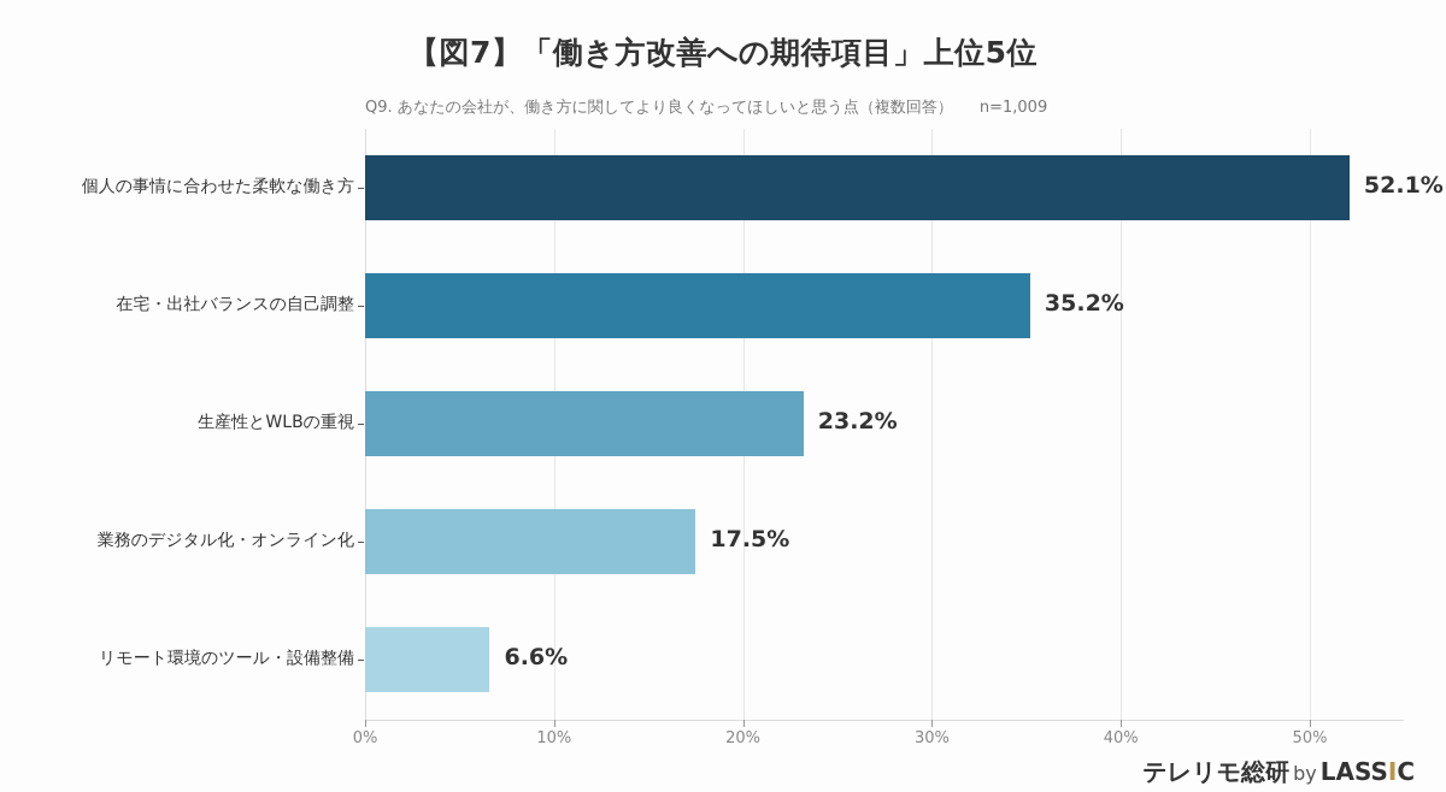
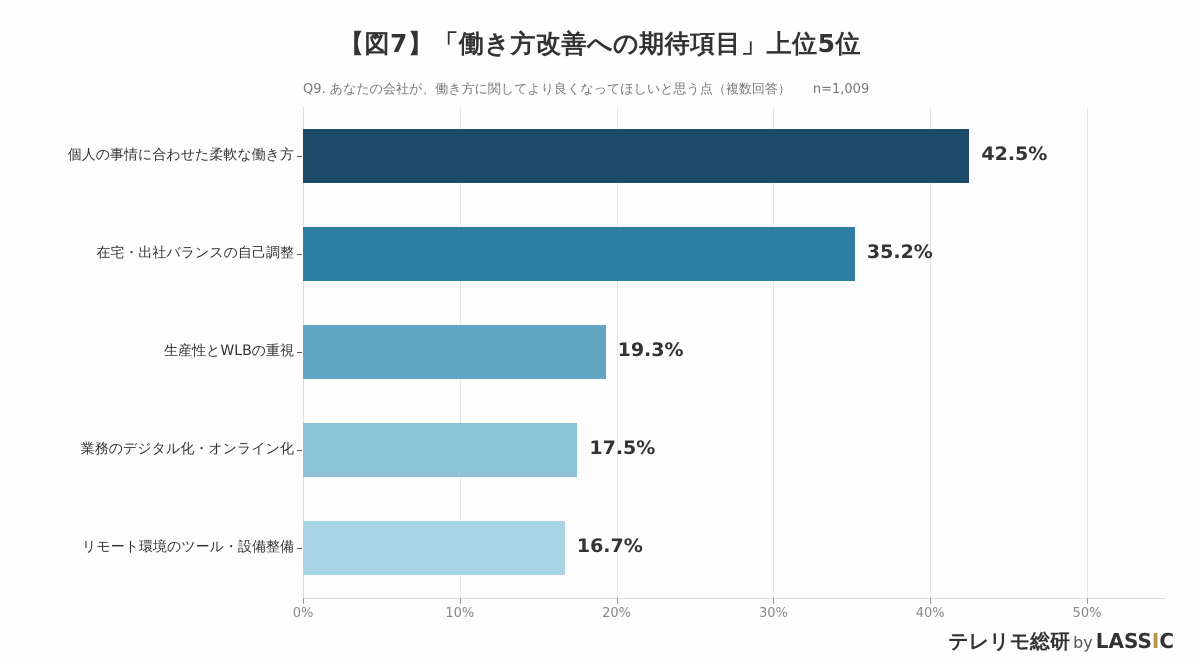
個人の事情に合わせた柔軟な働き方: 52.1% -> 42.5%
生産性とWLBの重視: 23.2% -> 19.3%
リモート環境のツール・設備整備: 6.6% -> 16.7%
